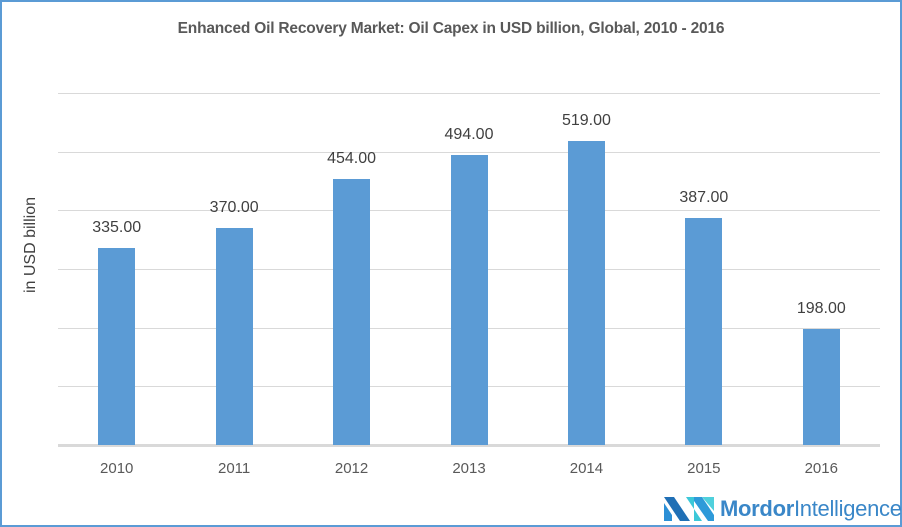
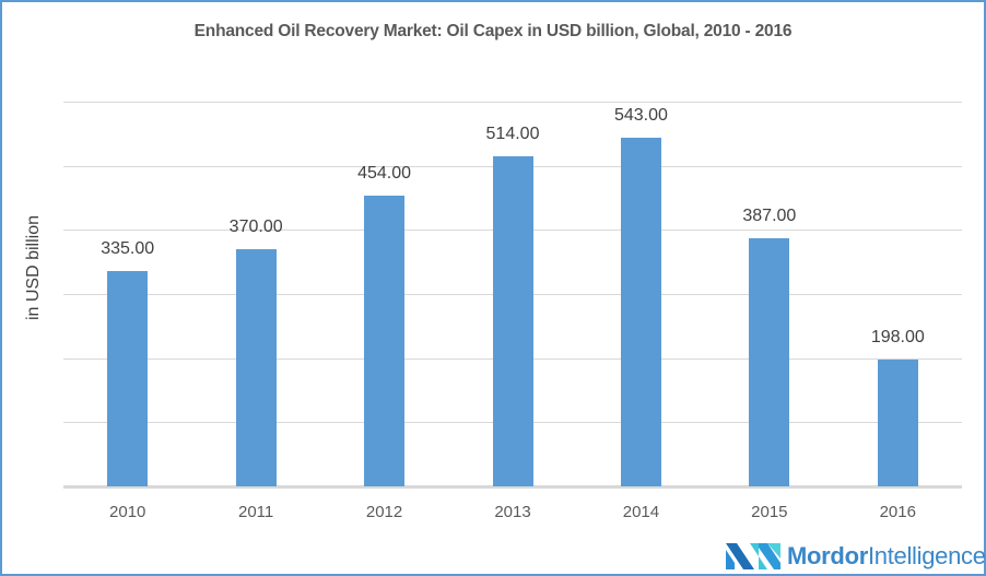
2013: 494.00 -> 514.00
2014: 519.00 -> 543.00
